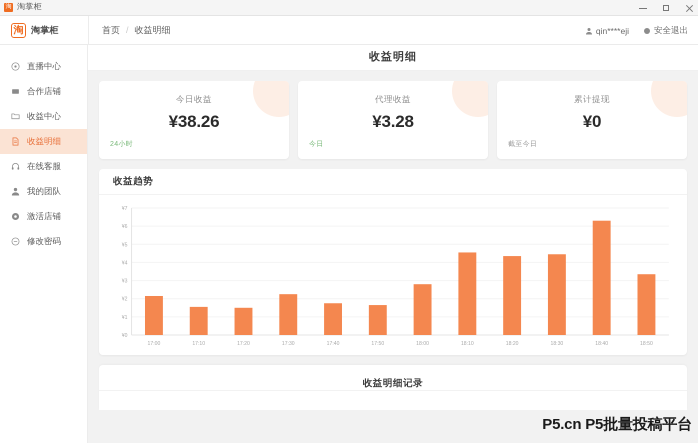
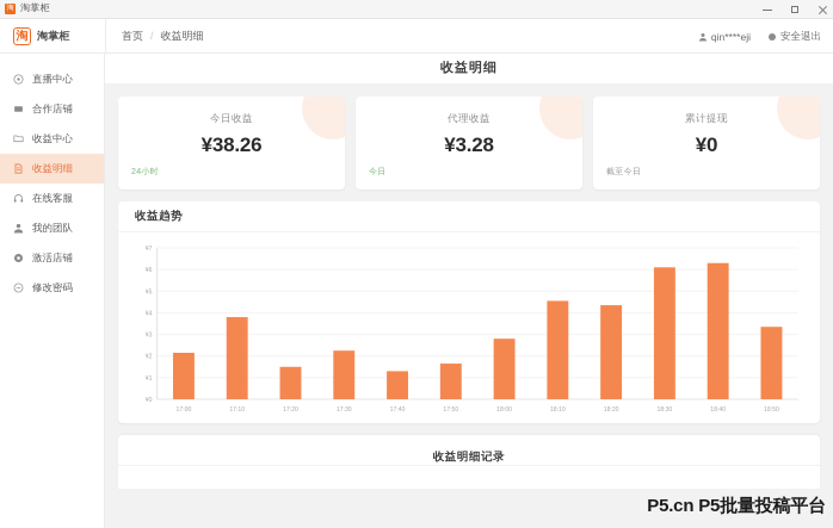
17:10: ¥1.6 -> ¥3.8
17:40: ¥1.8 -> ¥1.3
18:30: ¥4.5 -> ¥6.1
